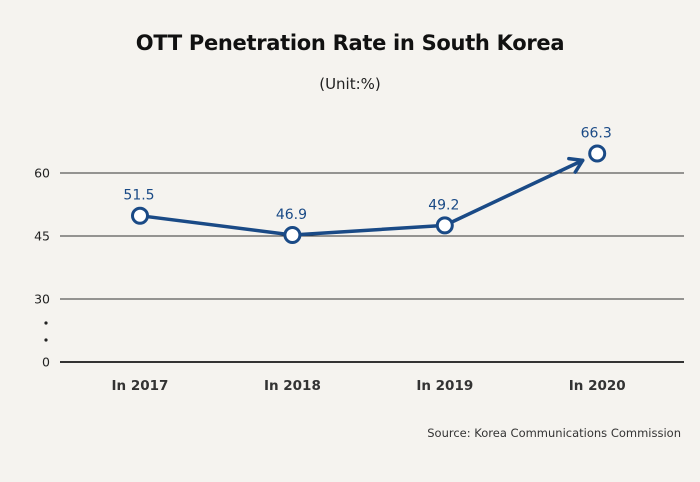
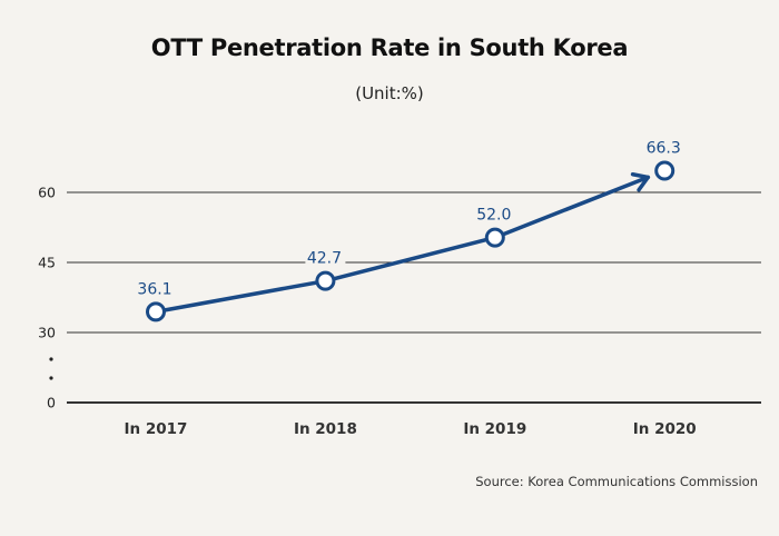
In 2017: 51.5 -> 36.1
In 2018: 46.9 -> 42.7
In 2019: 49.2 -> 52.0
